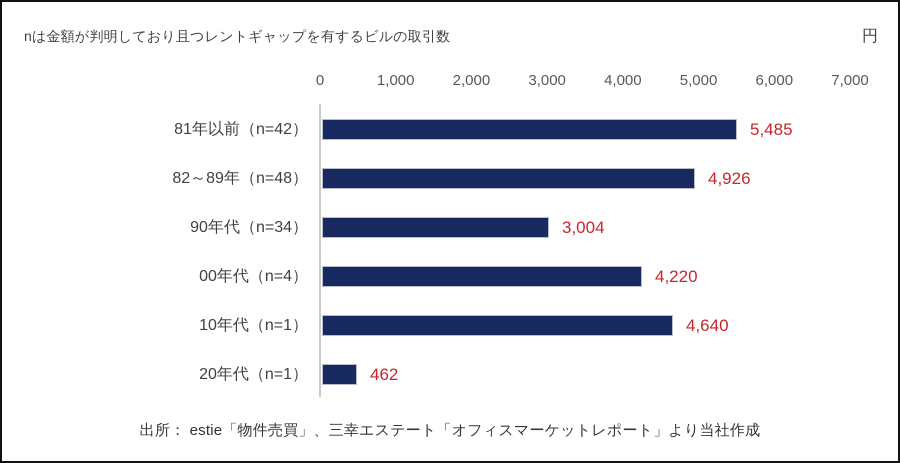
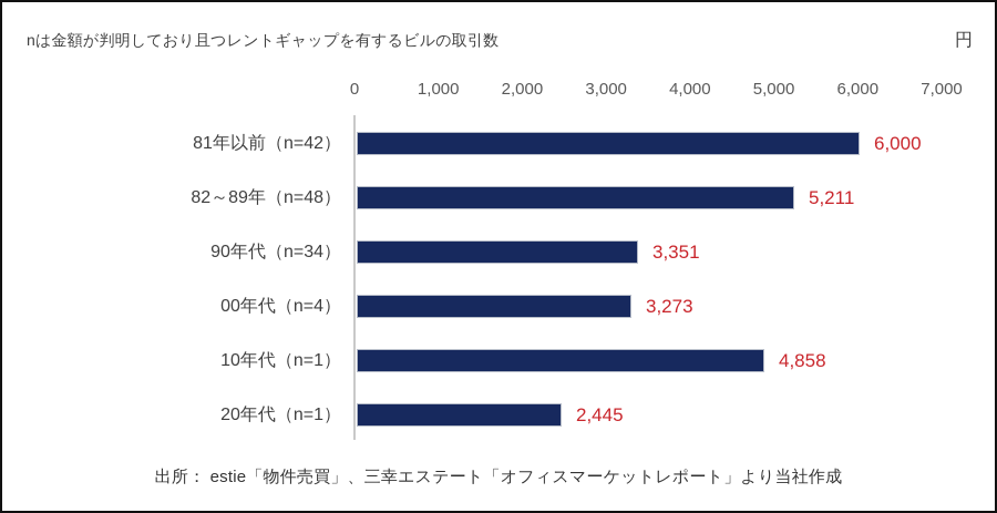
81年以前（n=42）: 5,485 -> 6,000
82～89年（n=48）: 4,926 -> 5,211
90年代（n=34）: 3,004 -> 3,351
00年代（n=4）: 4,220 -> 3,273
10年代（n=1）: 4,640 -> 4,858
20年代（n=1）: 462 -> 2,445
